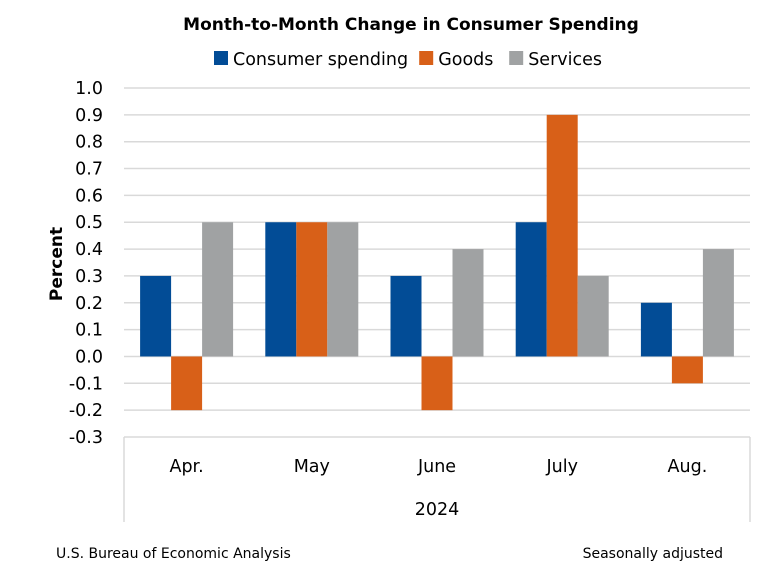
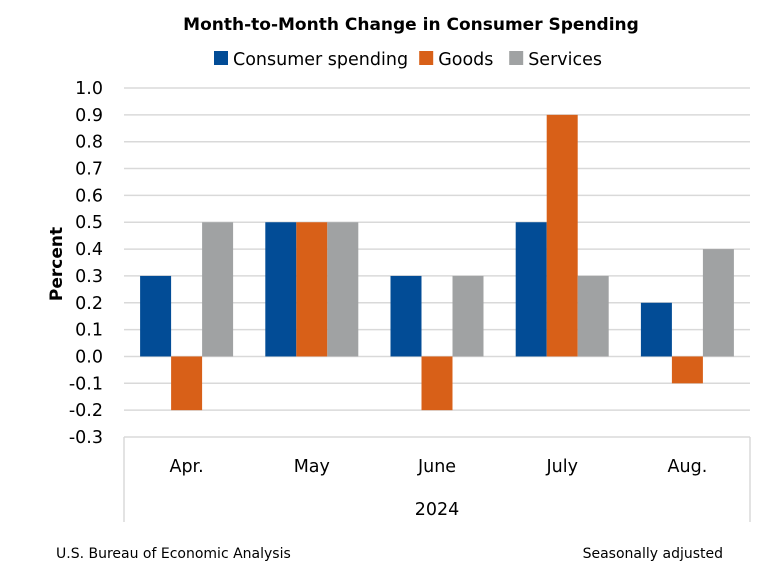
Services/June: 0.4 -> 0.3
